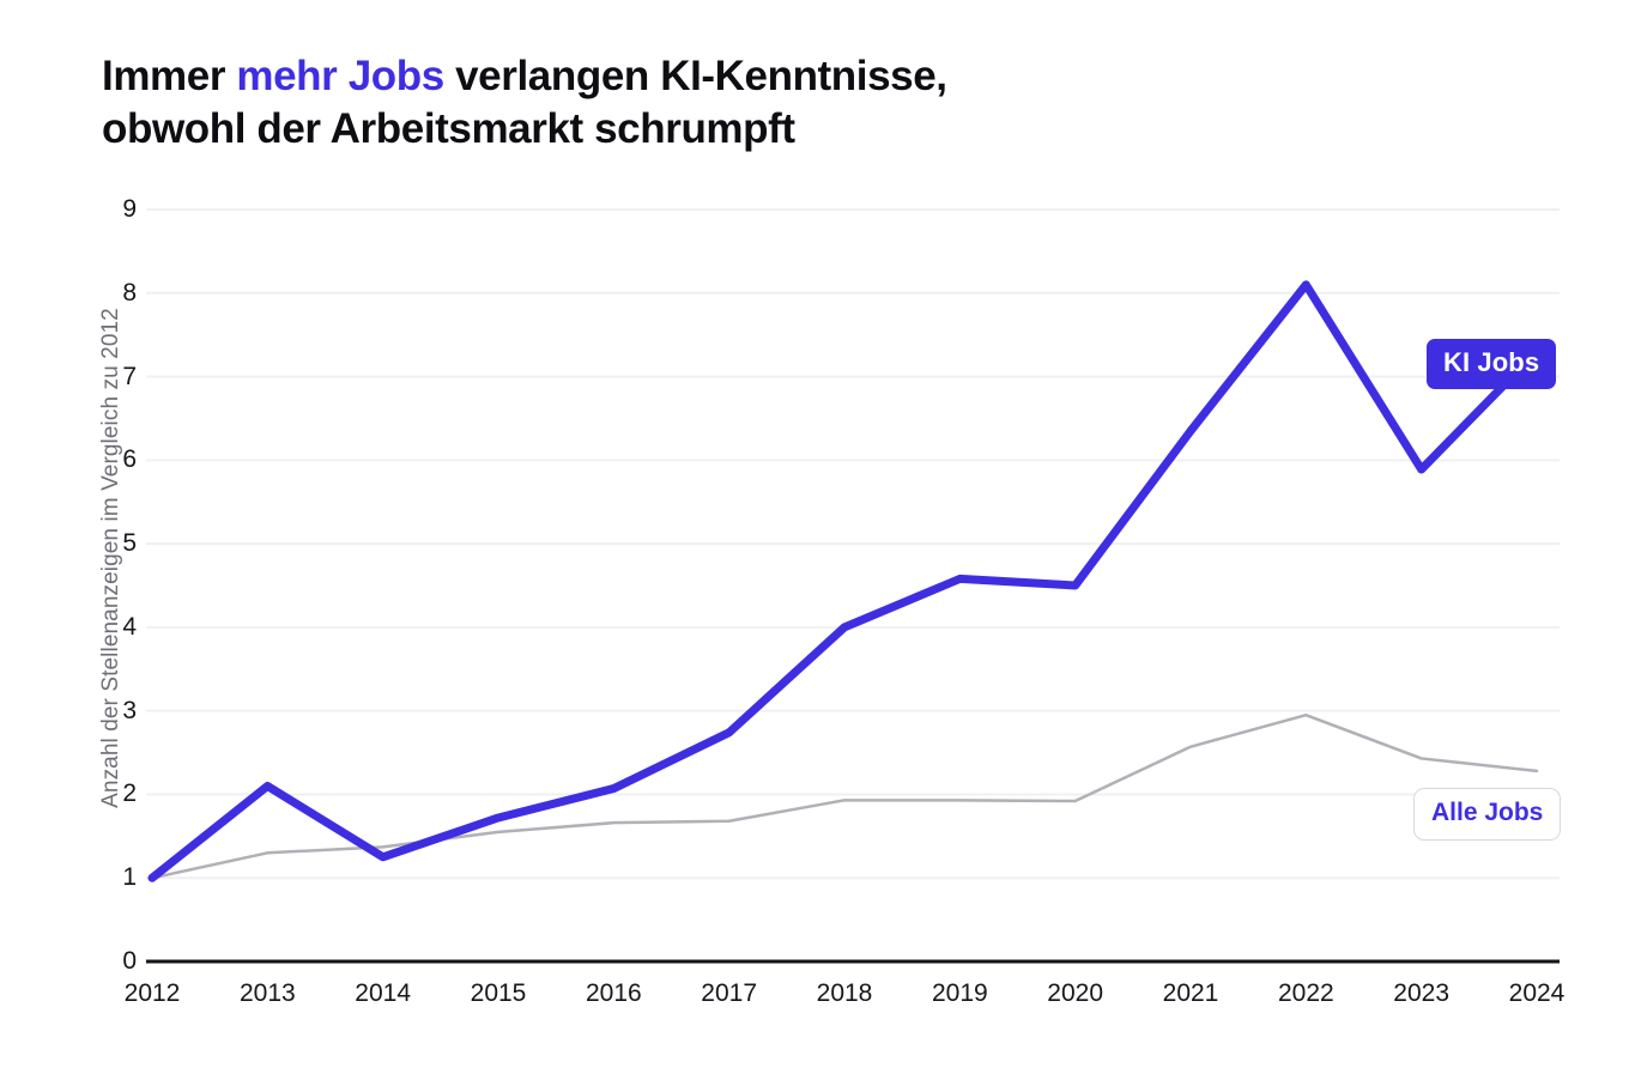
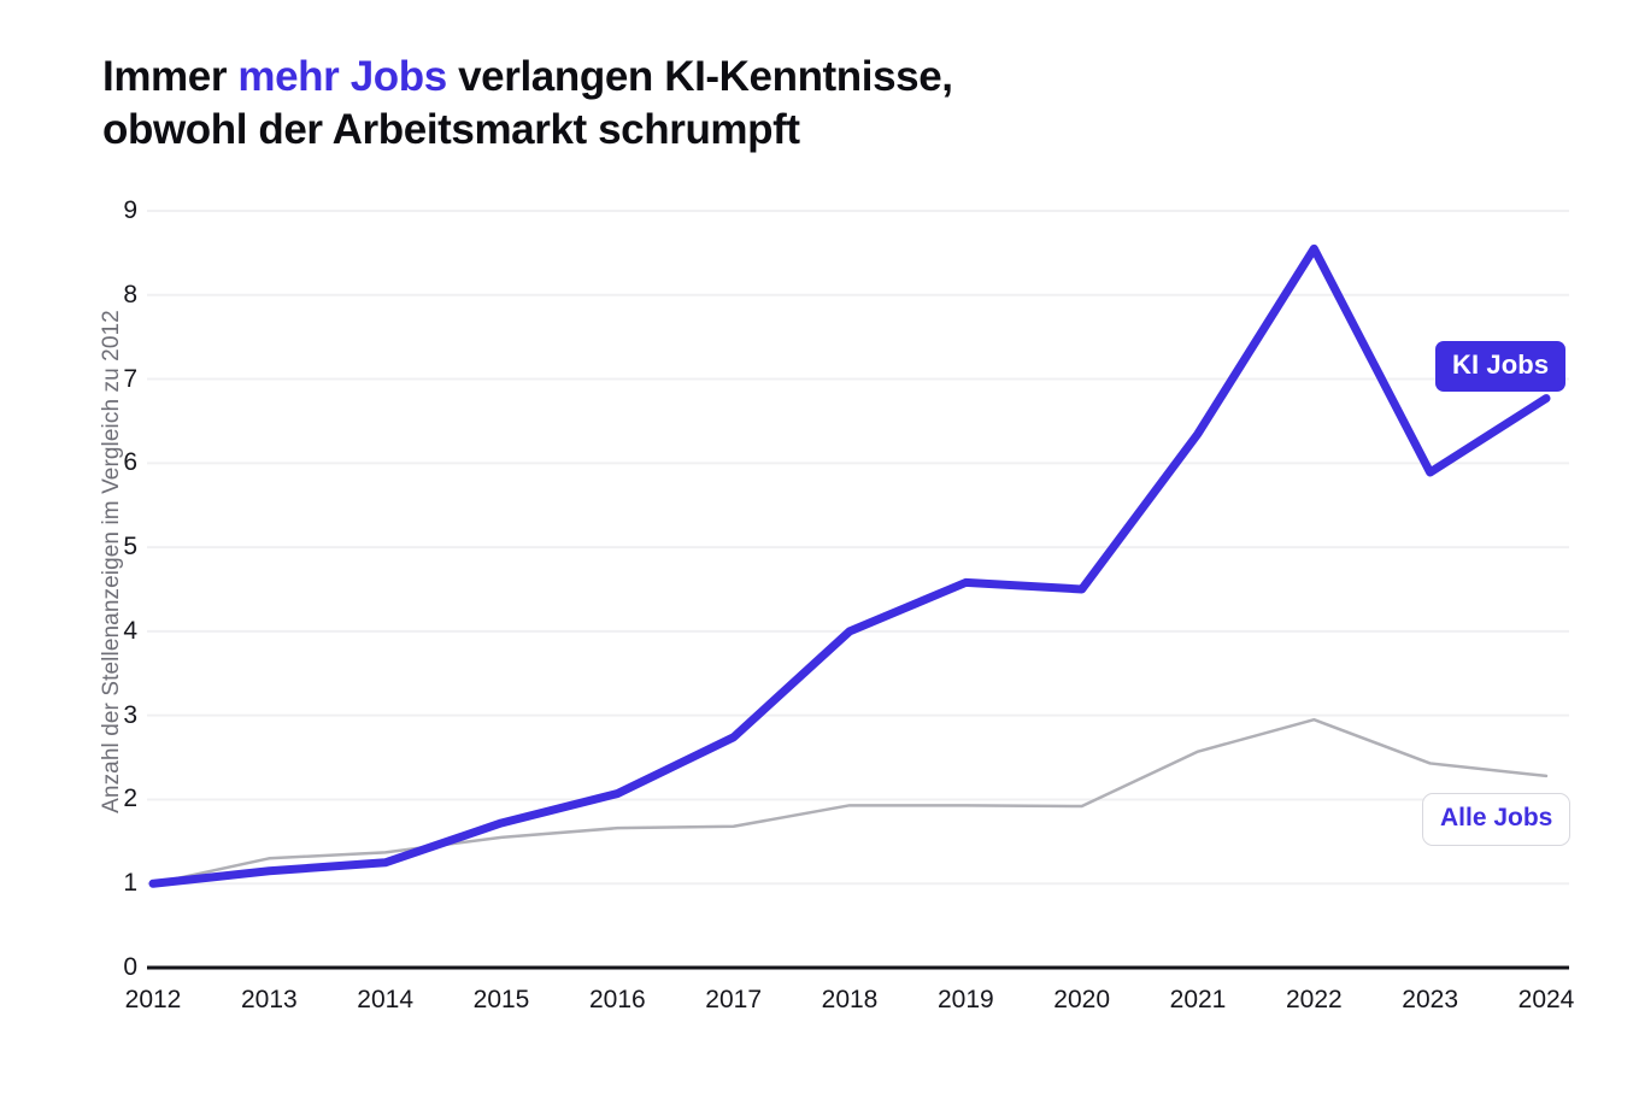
KI Jobs/2013: 2.1 -> 1.1
KI Jobs/2022: 8.1 -> 8.6
KI Jobs/2024: 7.3 -> 6.8
